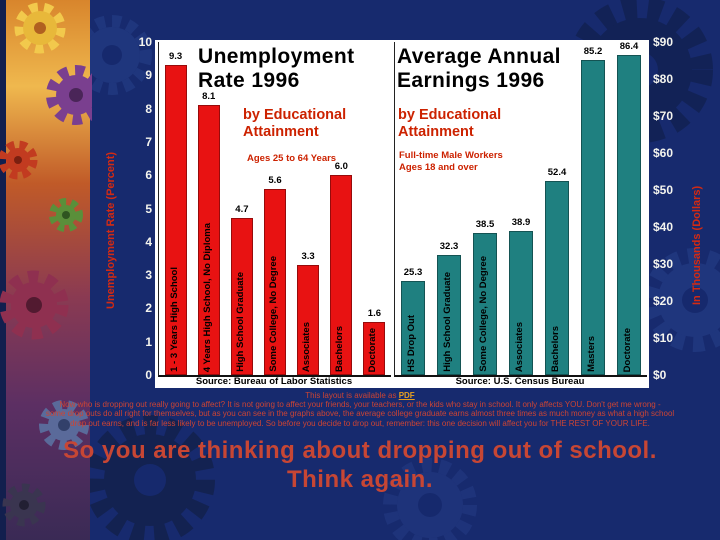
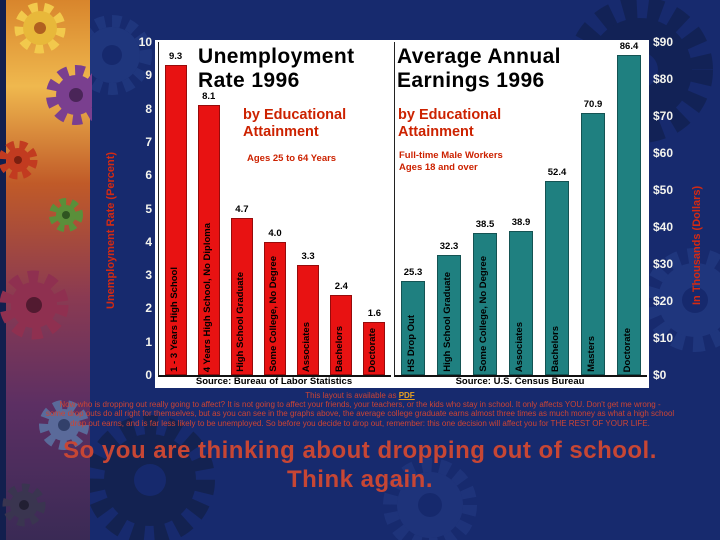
Unemployment Rate 1996/Some College, No Degree: 5.6 -> 4.0
Unemployment Rate 1996/Bachelors: 6.0 -> 2.4
Average Annual Earnings 1996/Masters: 85.2 -> 70.9
